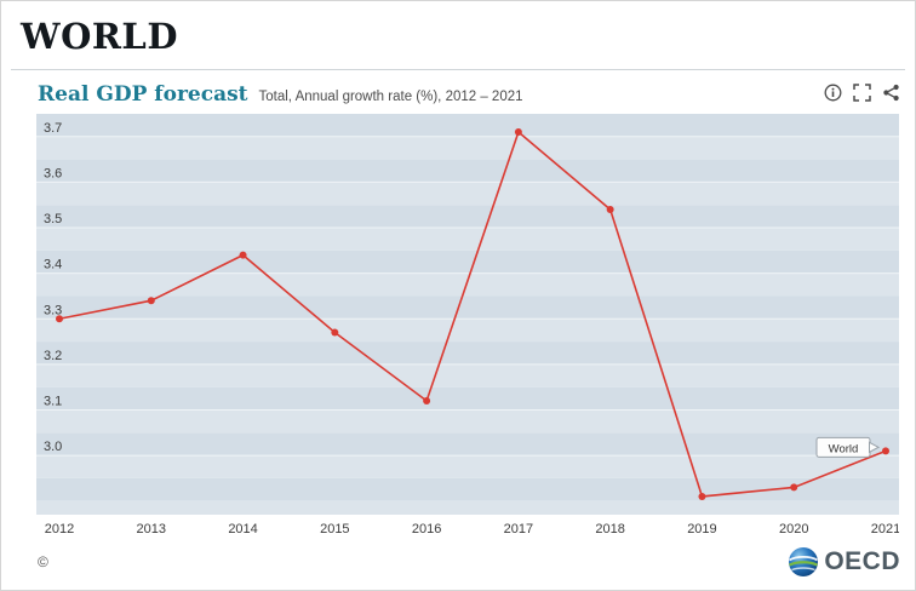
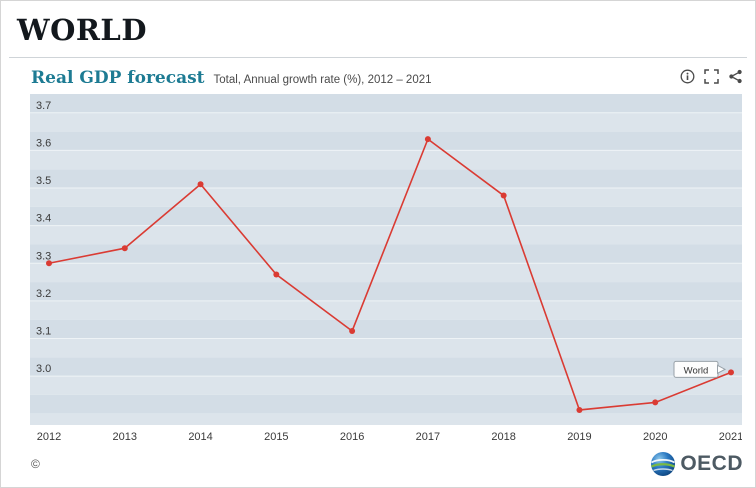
2014: 3.44 -> 3.51
2017: 3.71 -> 3.63
2018: 3.54 -> 3.48
